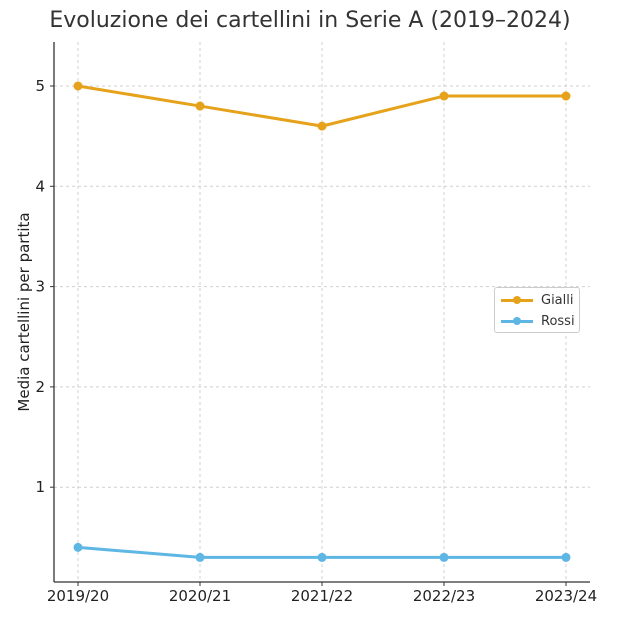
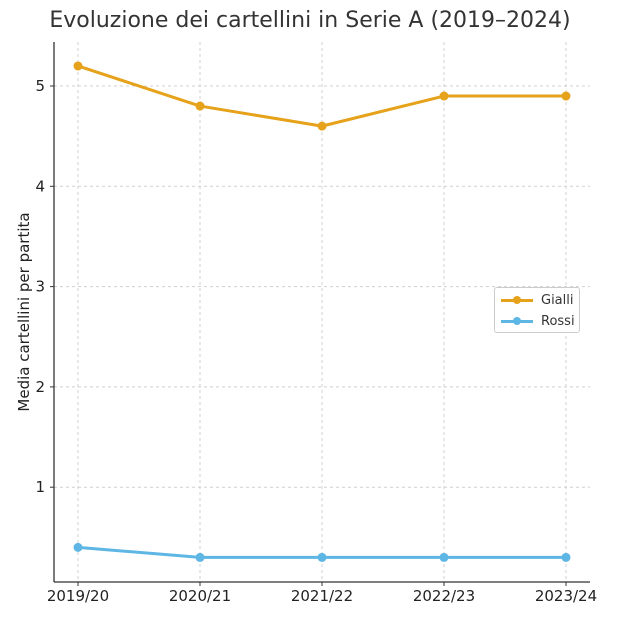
Gialli/2019/20: 5.0 -> 5.2
